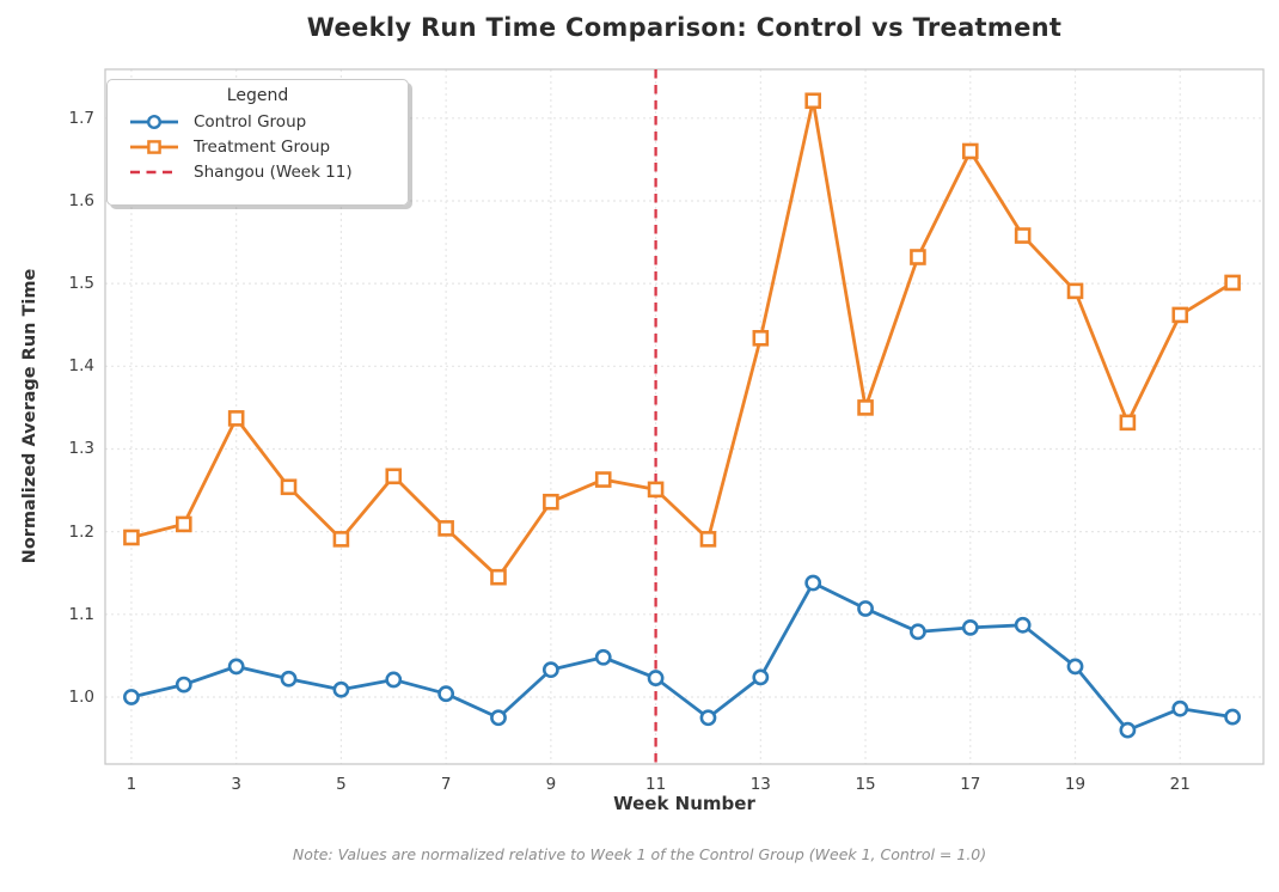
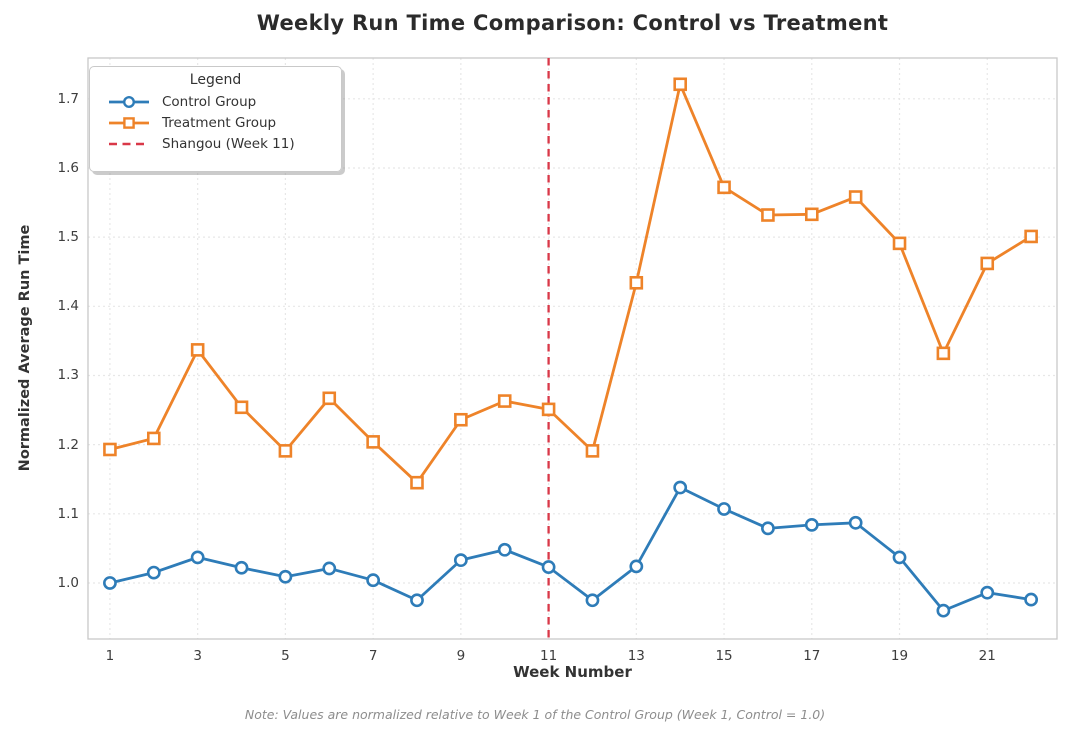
Treatment Group/15: 1.35 -> 1.57
Treatment Group/17: 1.66 -> 1.53
